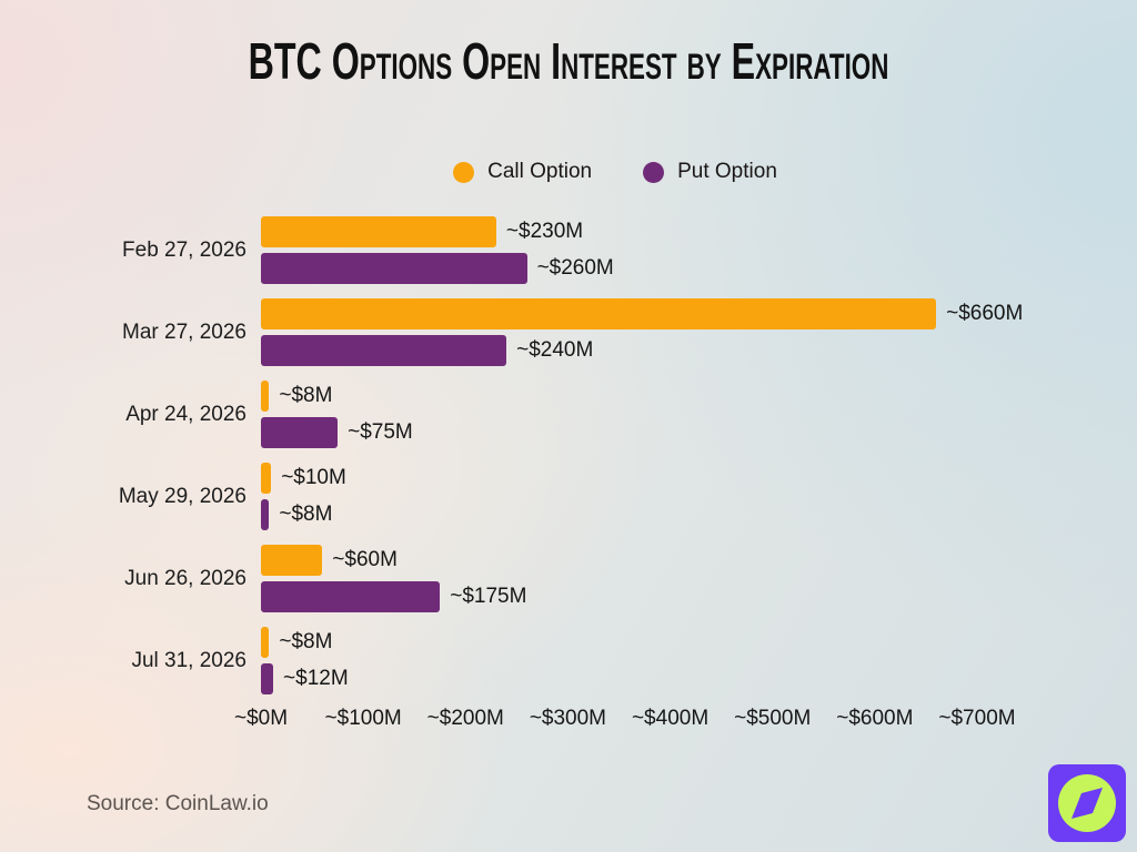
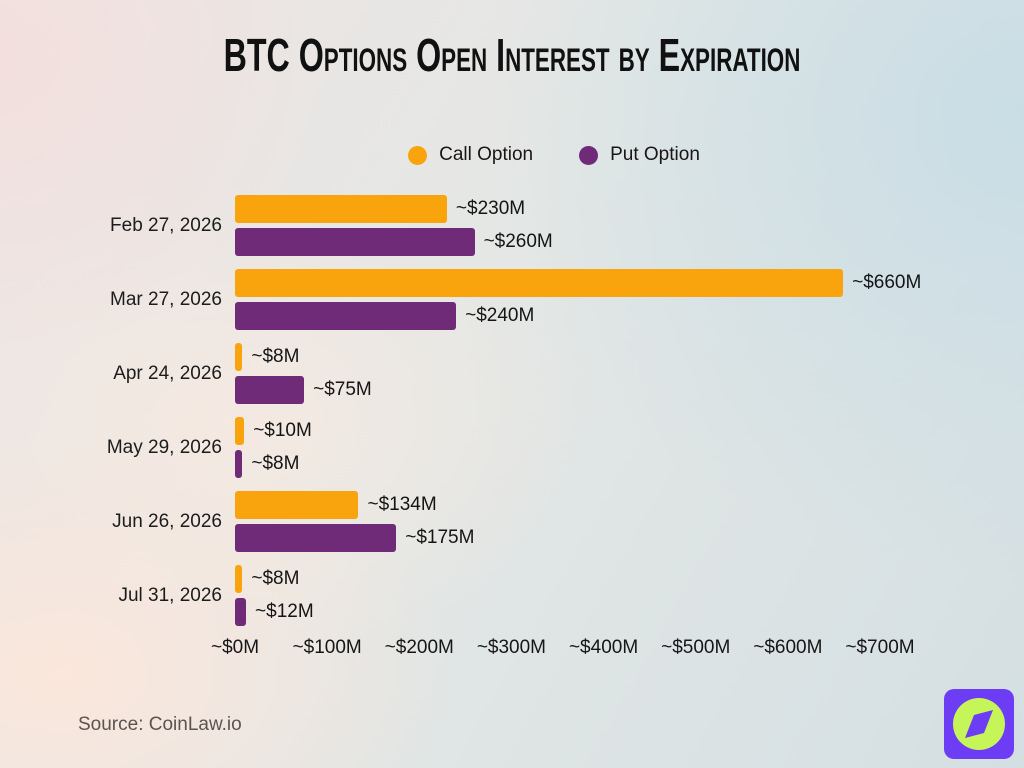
Call Option/Jun 26, 2026: 60 -> 134
